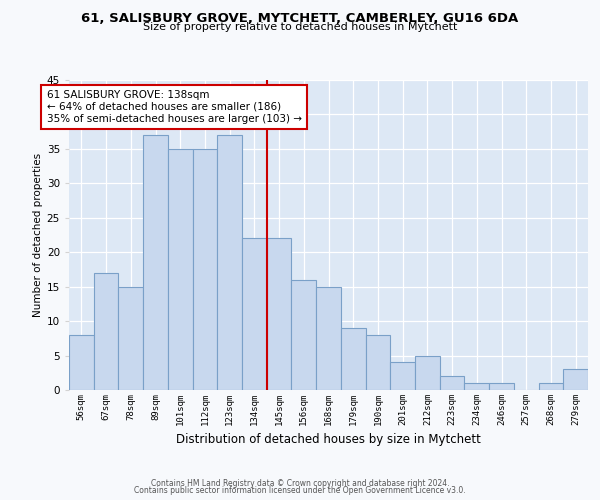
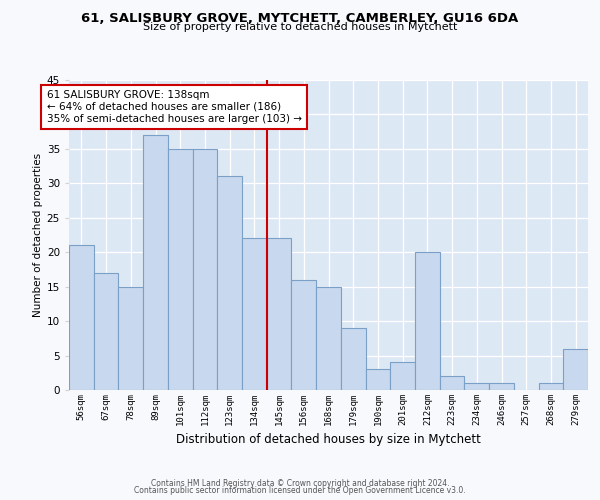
56sqm: 8 -> 21
123sqm: 37 -> 31
190sqm: 8 -> 3
212sqm: 5 -> 20
279sqm: 3 -> 6
